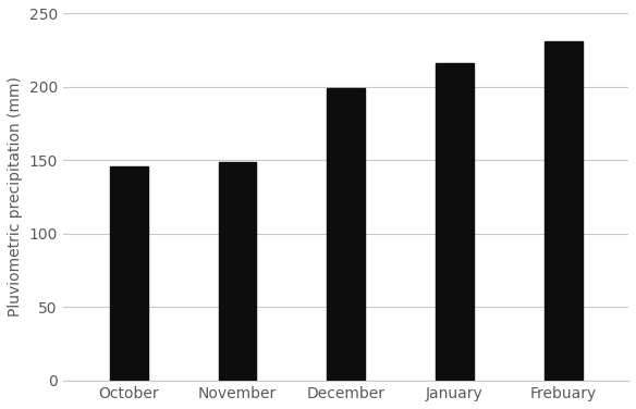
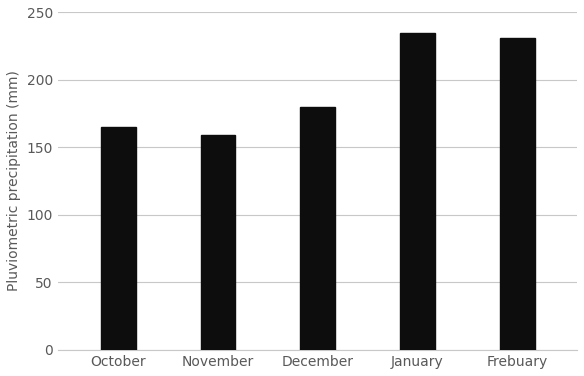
October: 146 -> 165
November: 149 -> 159
December: 199 -> 180
January: 216 -> 235
